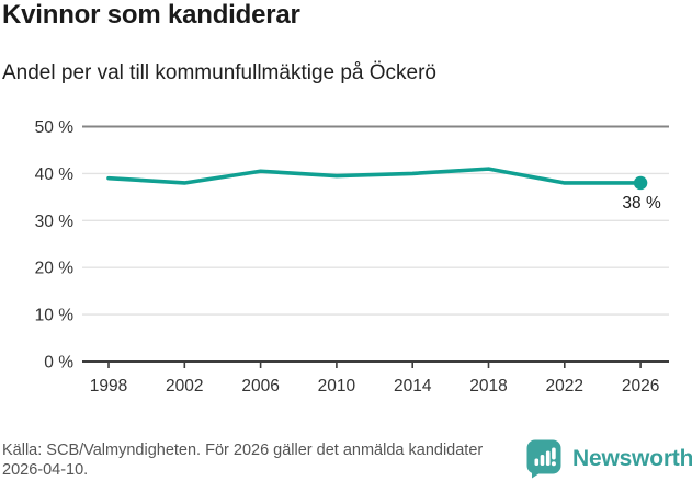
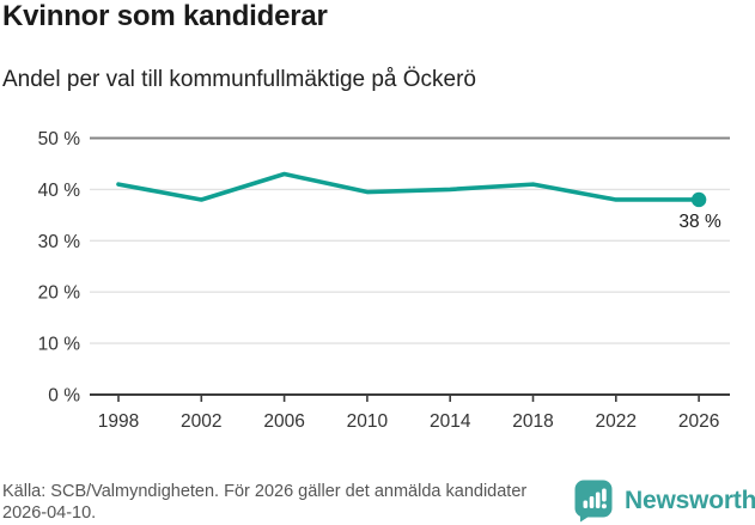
1998: 39% -> 41%
2006: 40% -> 43%
